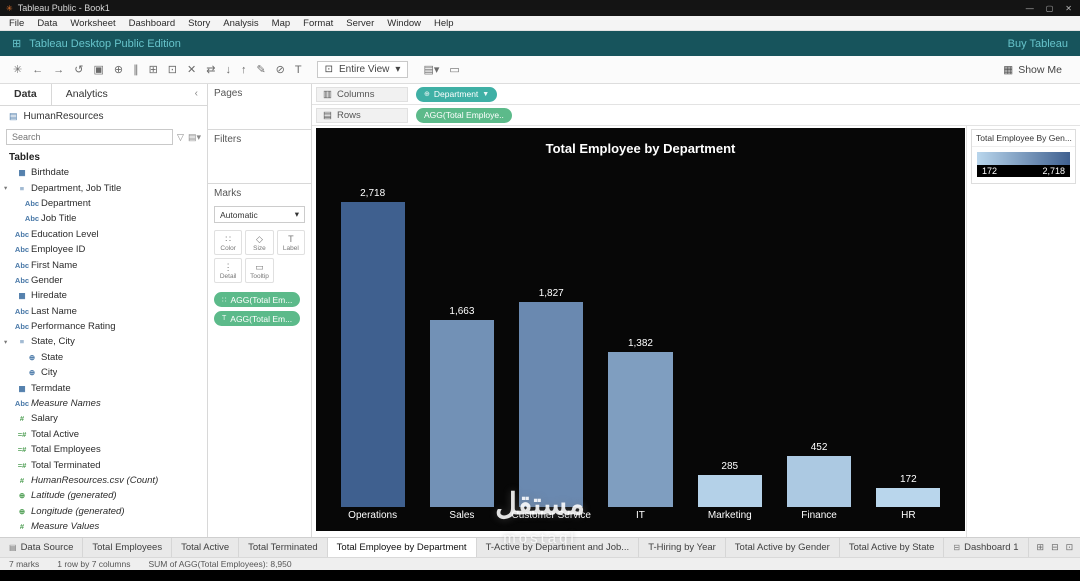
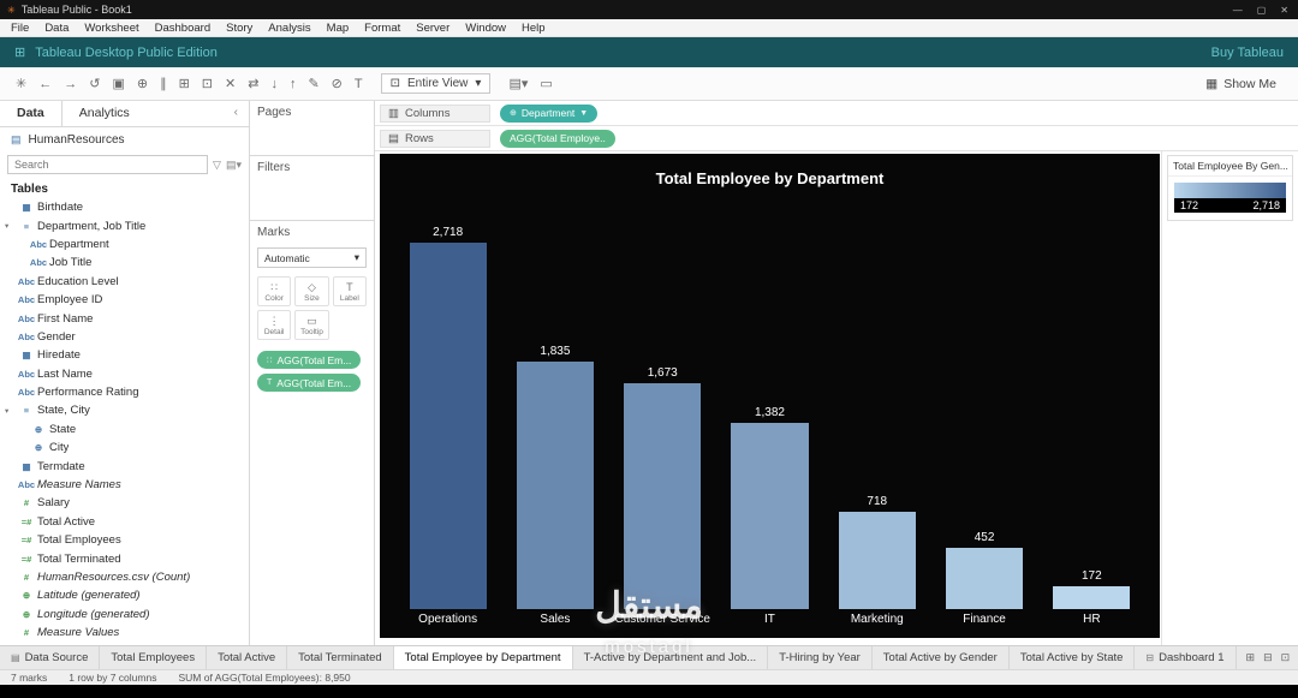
Sales: 1,663 -> 1,835
Customer Service: 1,827 -> 1,673
Marketing: 285 -> 718
